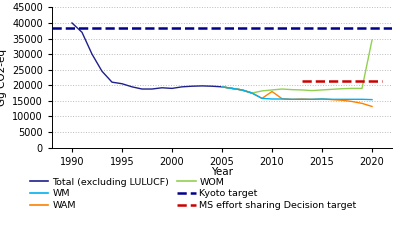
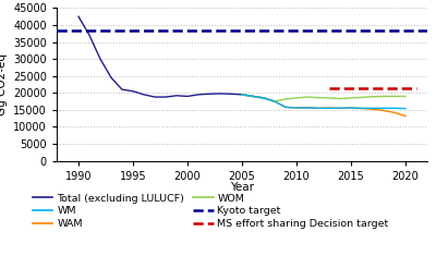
Total (excluding LULUCF)/1990: 40000 -> 42500
WAM/2010: 18000 -> 15600
WOM/2020: 34500 -> 19000
